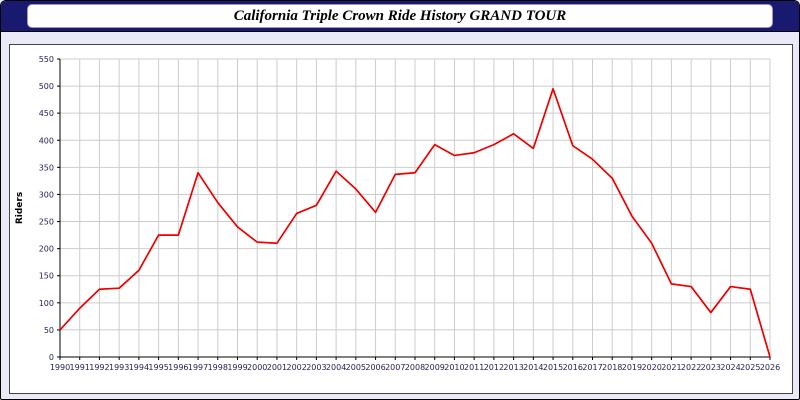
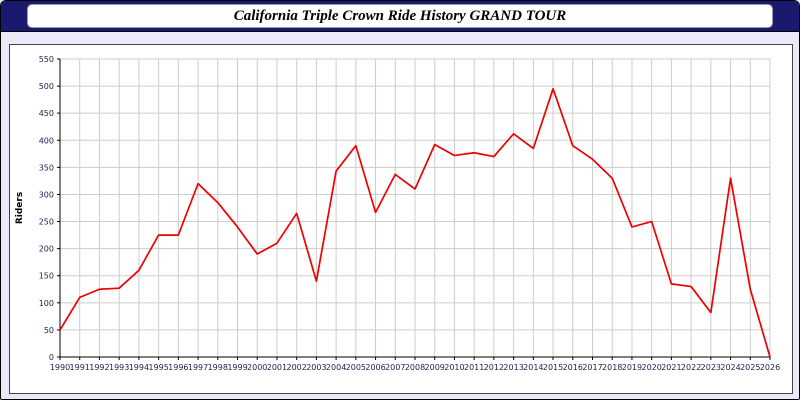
1991: 90 -> 110
1997: 340 -> 320
2000: 210 -> 190
2003: 280 -> 140
2005: 310 -> 390
2008: 340 -> 310
2012: 390 -> 370
2019: 260 -> 240
2020: 210 -> 250
2024: 130 -> 330
